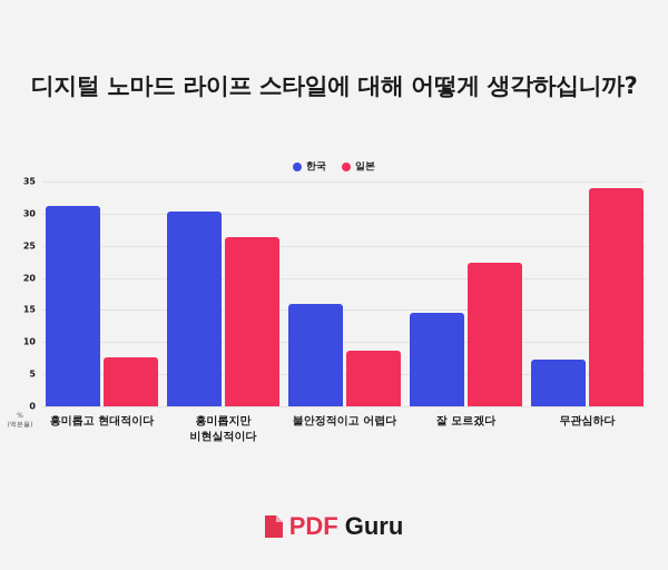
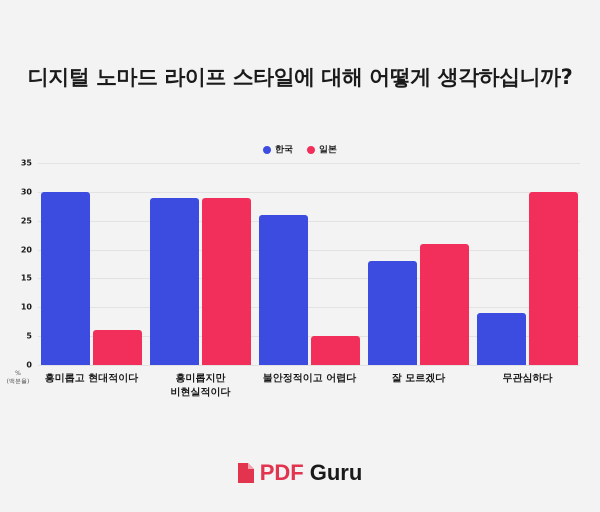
한국/흥미롭고 현대적이다: 31 -> 30
일본/흥미롭고 현대적이다: 8 -> 6
한국/흥미롭지만 비현실적이다: 30 -> 29
일본/흥미롭지만 비현실적이다: 26 -> 29
한국/불안정적이고 어렵다: 16 -> 26
일본/불안정적이고 어렵다: 9 -> 5
한국/잘 모르겠다: 14 -> 18
일본/잘 모르겠다: 22 -> 21
한국/무관심하다: 7 -> 9
일본/무관심하다: 34 -> 30
